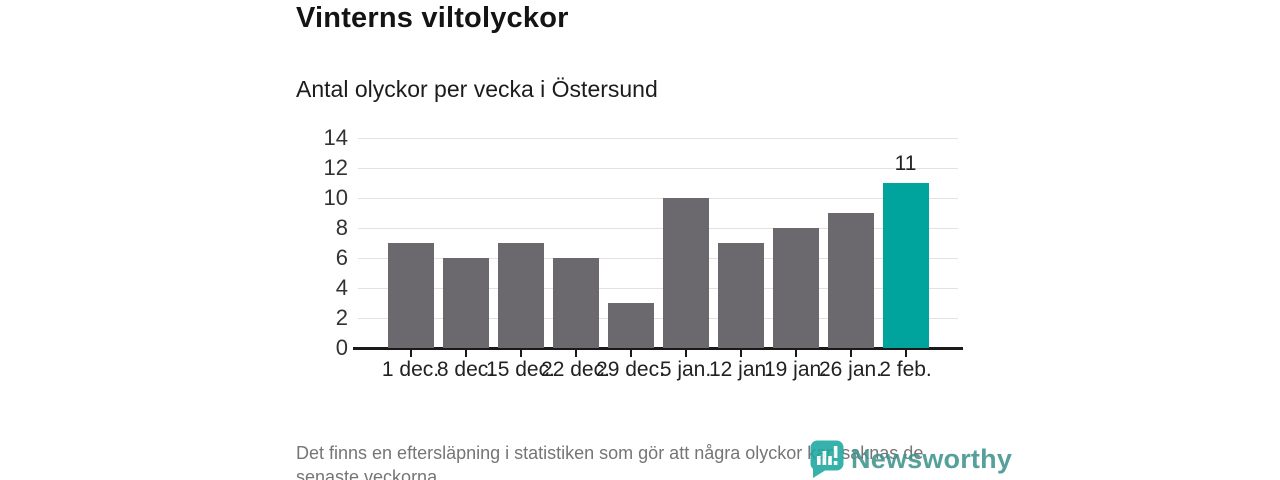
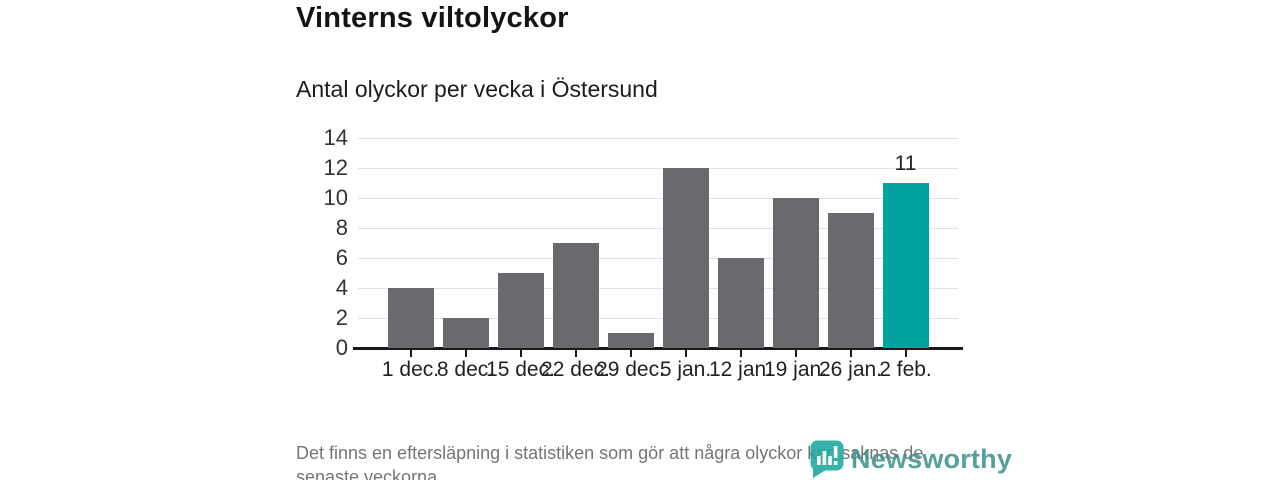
1 dec.: 7 -> 4
8 dec.: 6 -> 2
15 dec.: 7 -> 5
22 dec.: 6 -> 7
29 dec.: 3 -> 1
5 jan.: 10 -> 12
12 jan.: 7 -> 6
19 jan.: 8 -> 10
